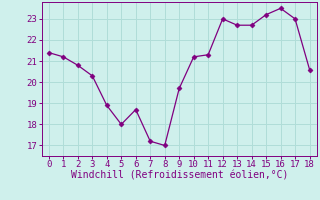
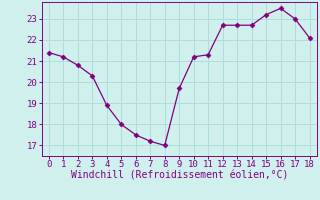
6: 18.7 -> 17.5
12: 23.0 -> 22.7
18: 20.6 -> 22.1
